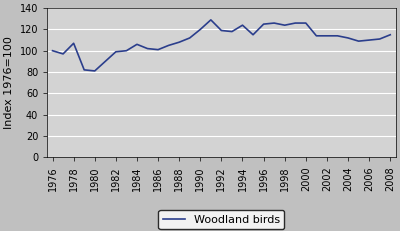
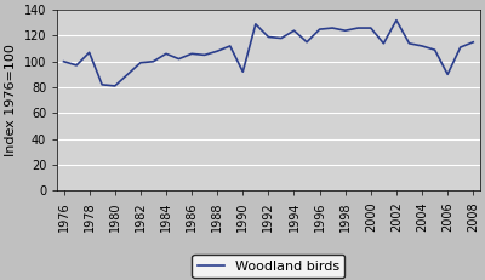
1986: 101 -> 106
1990: 120 -> 92
2002: 114 -> 132
2006: 110 -> 90
